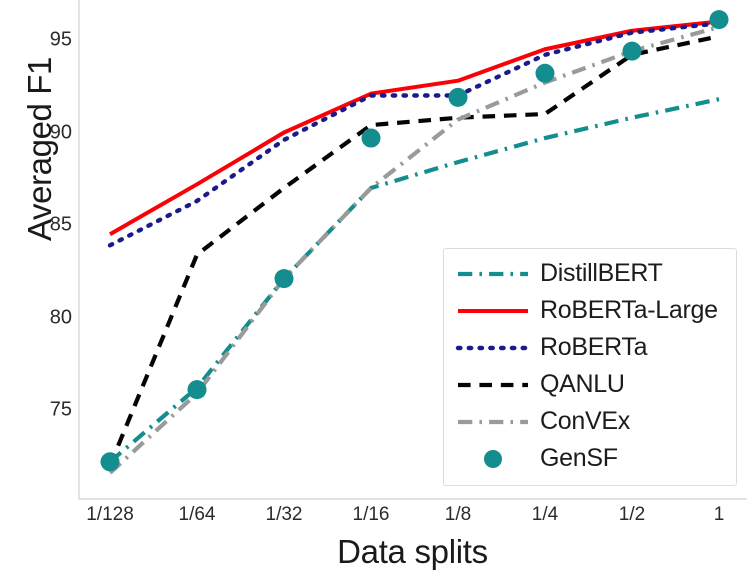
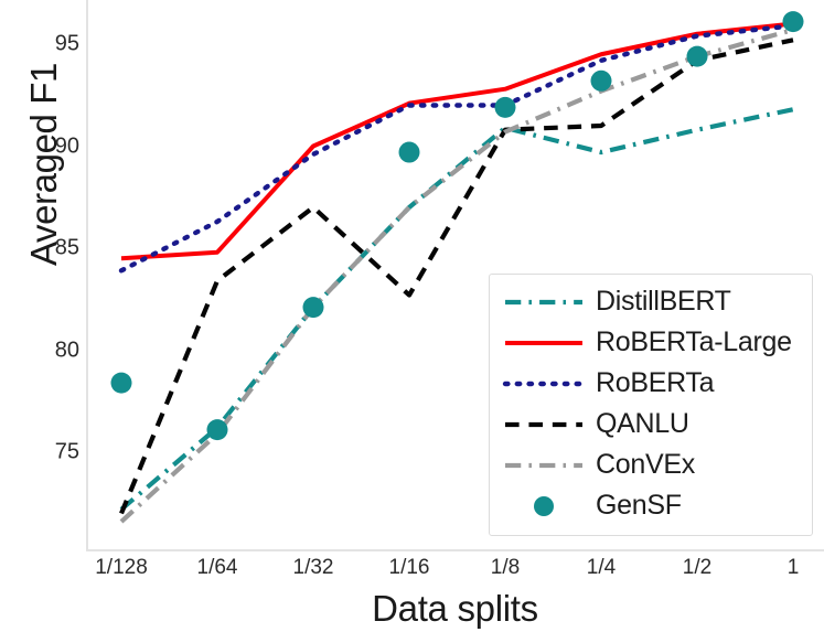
GenSF/1/128: 72.2 -> 78.4
RoBERTa-Large/1/64: 87.2 -> 84.8
QANLU/1/16: 90.4 -> 82.7
DistillBERT/1/8: 88.4 -> 90.9
